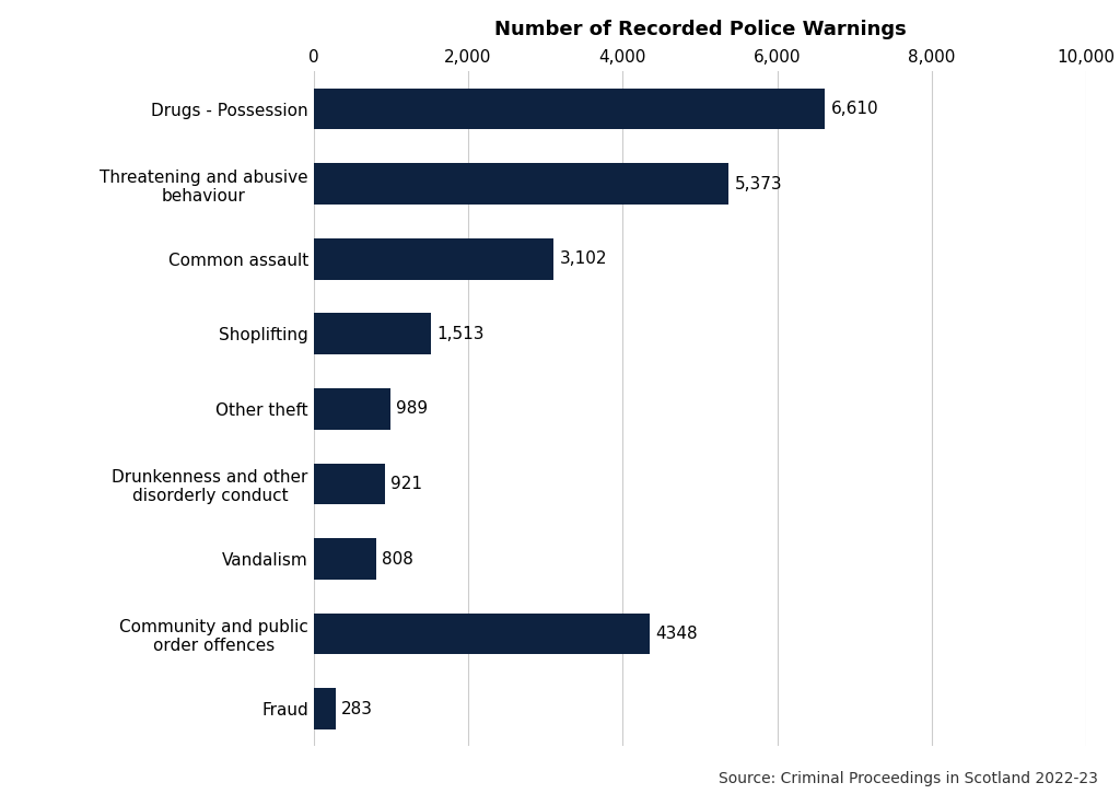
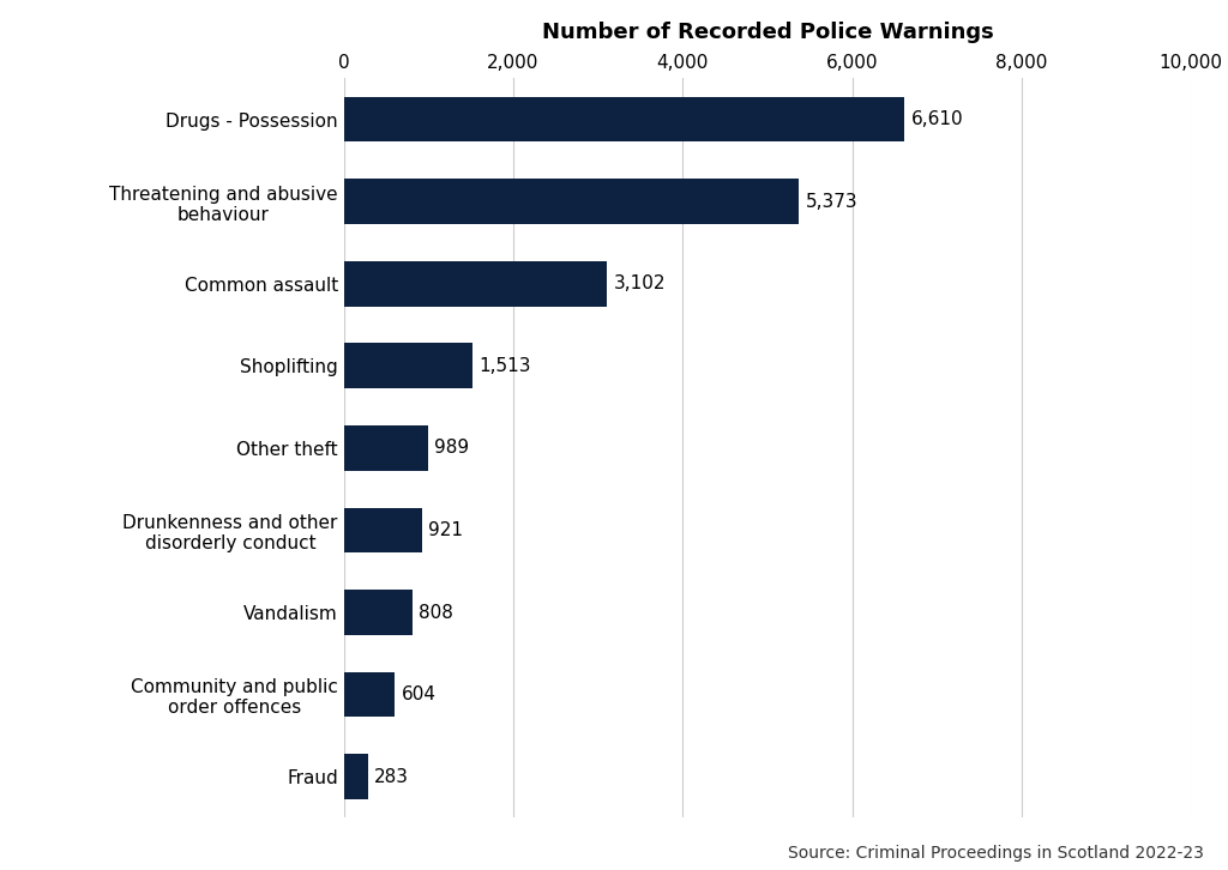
Community and public order offences: 4348 -> 604
